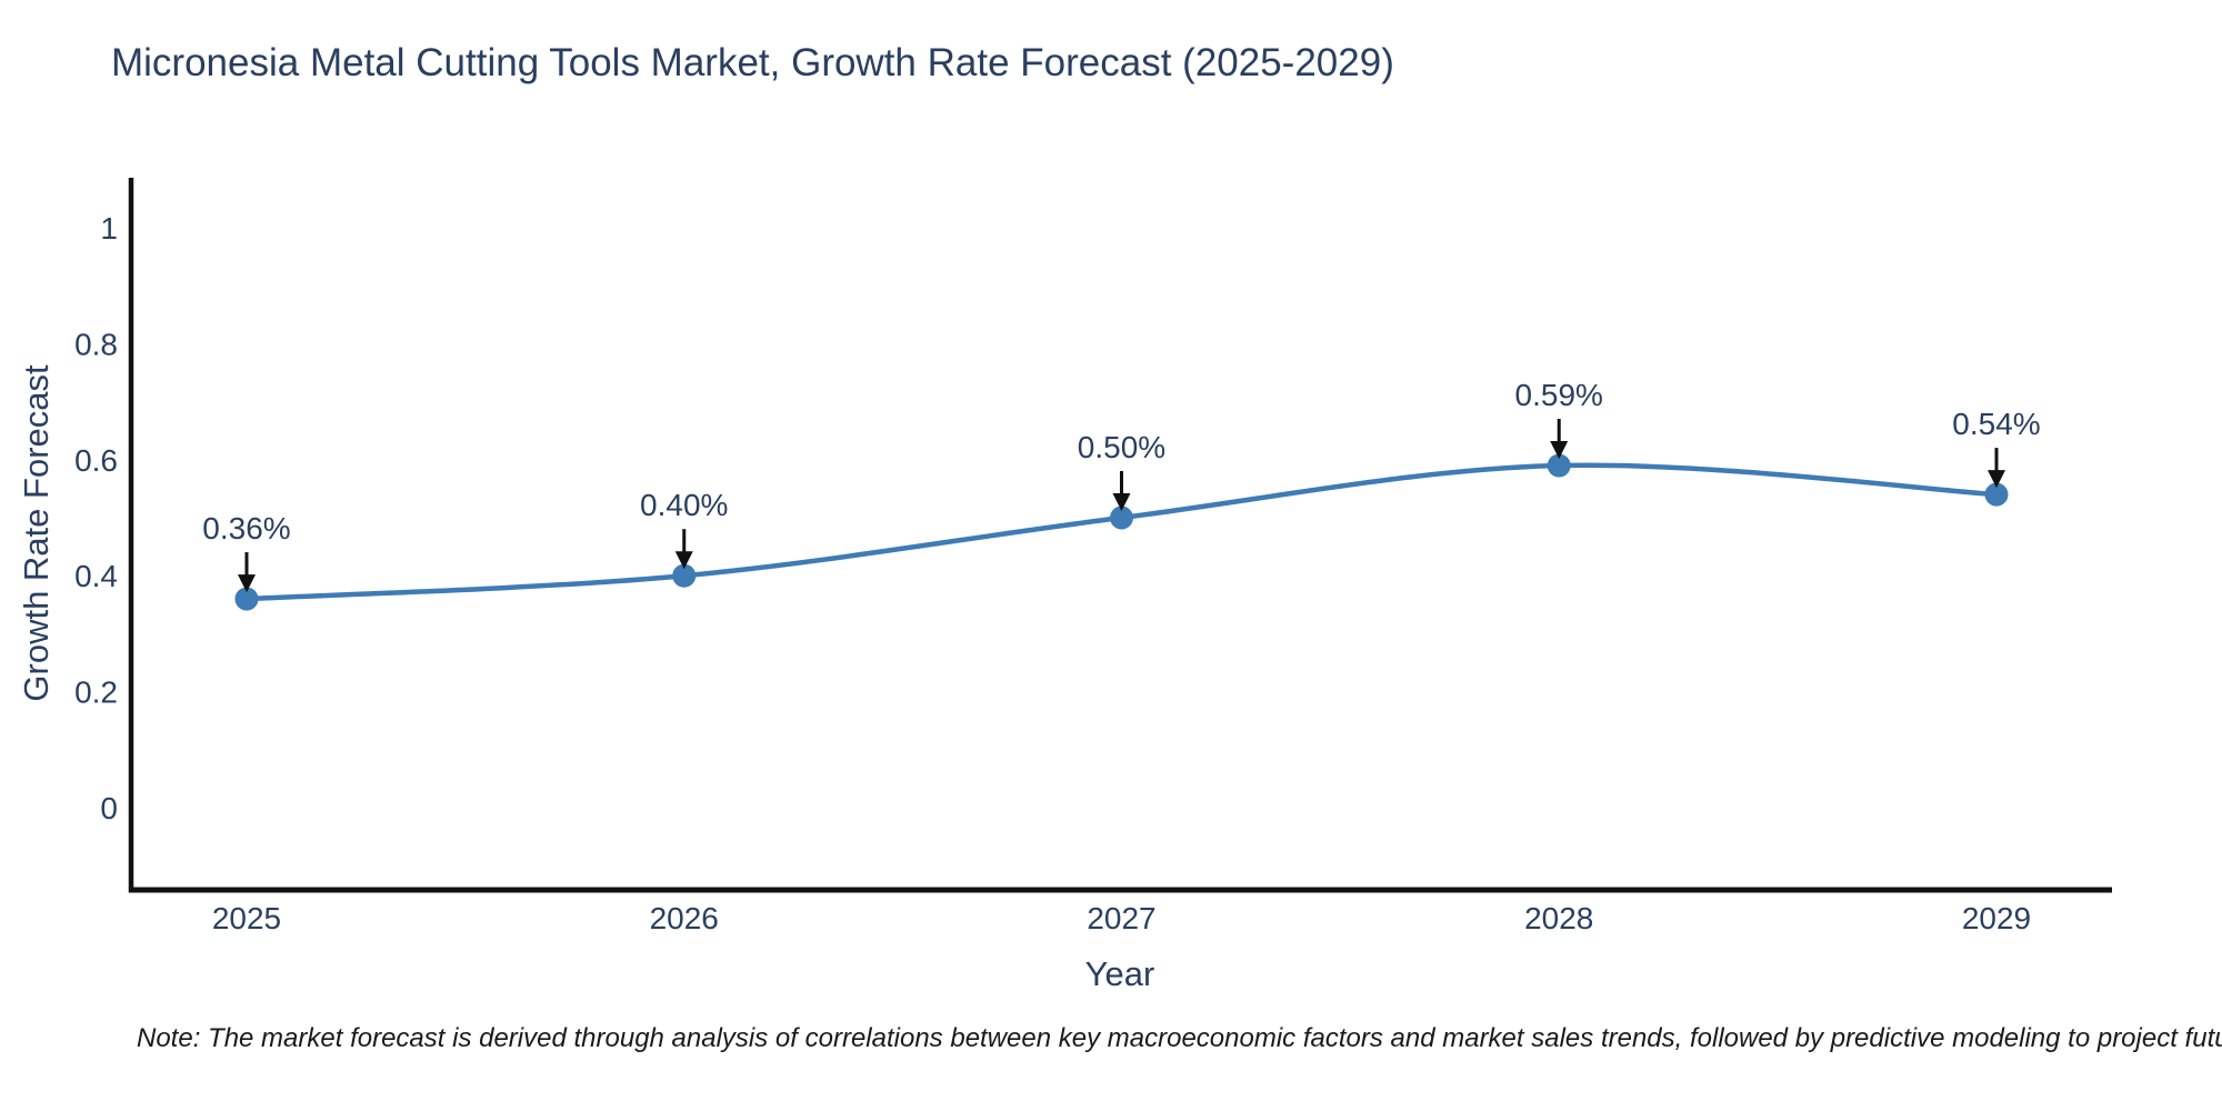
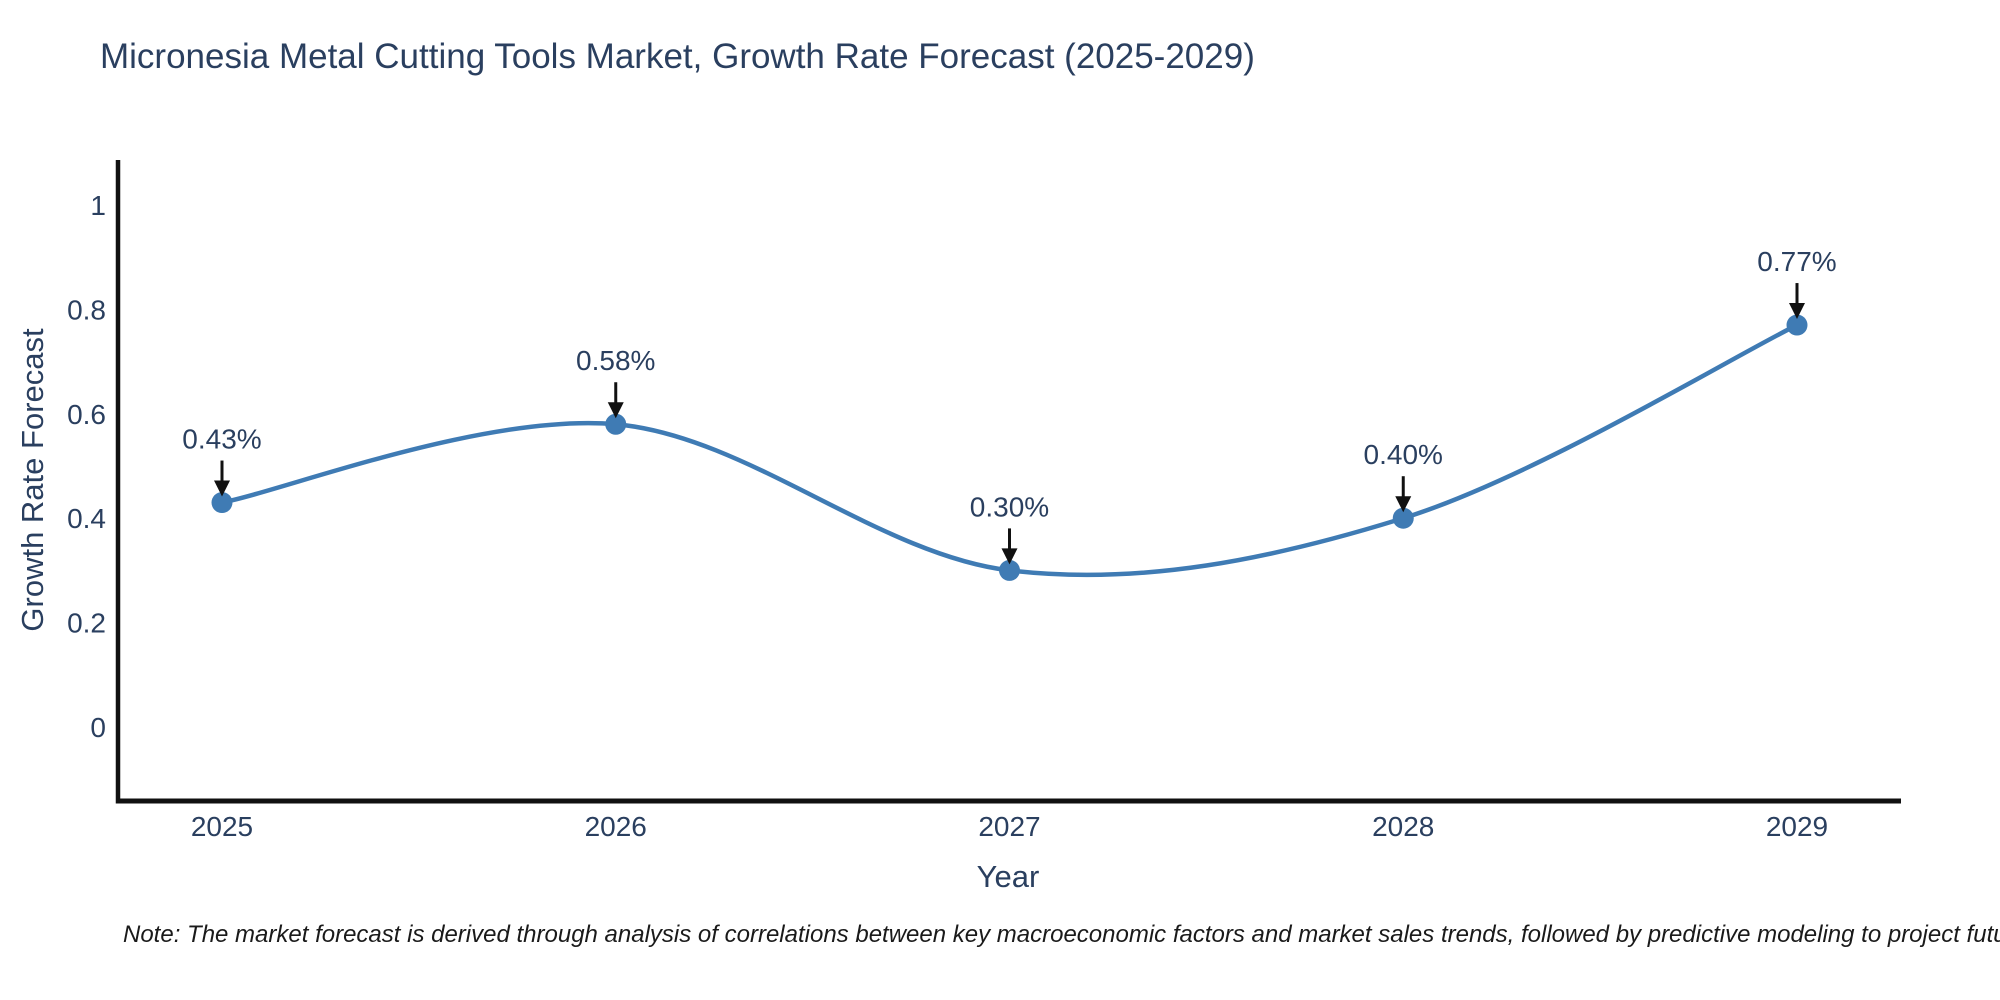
2025: 0.36% -> 0.43%
2026: 0.40% -> 0.58%
2027: 0.50% -> 0.30%
2028: 0.59% -> 0.40%
2029: 0.54% -> 0.77%
